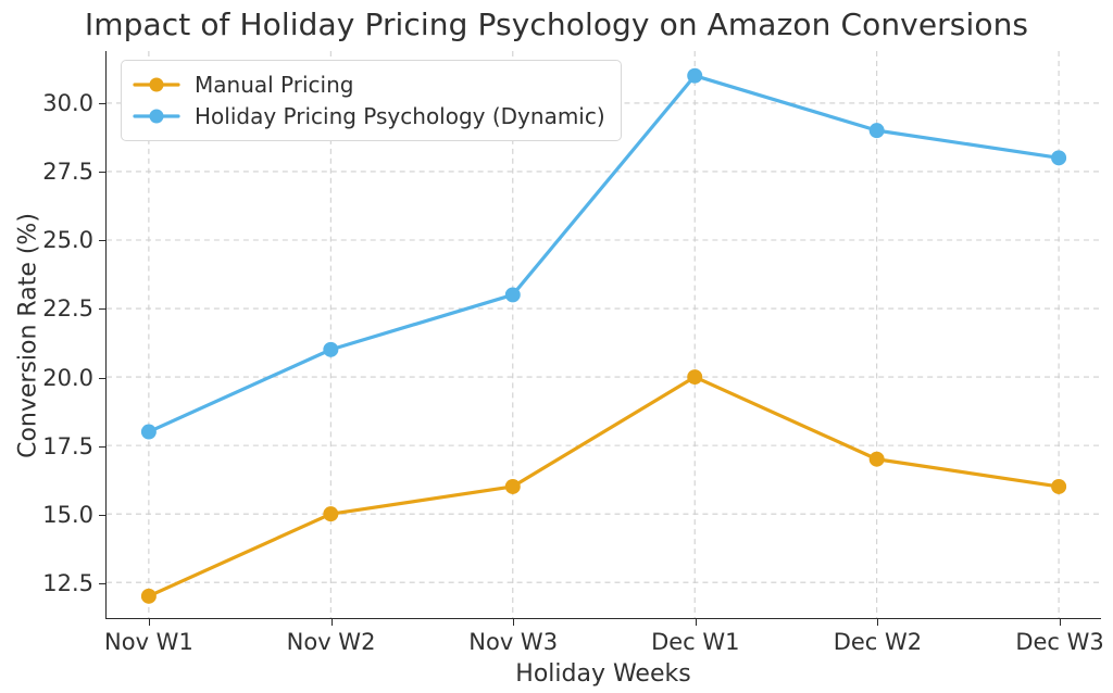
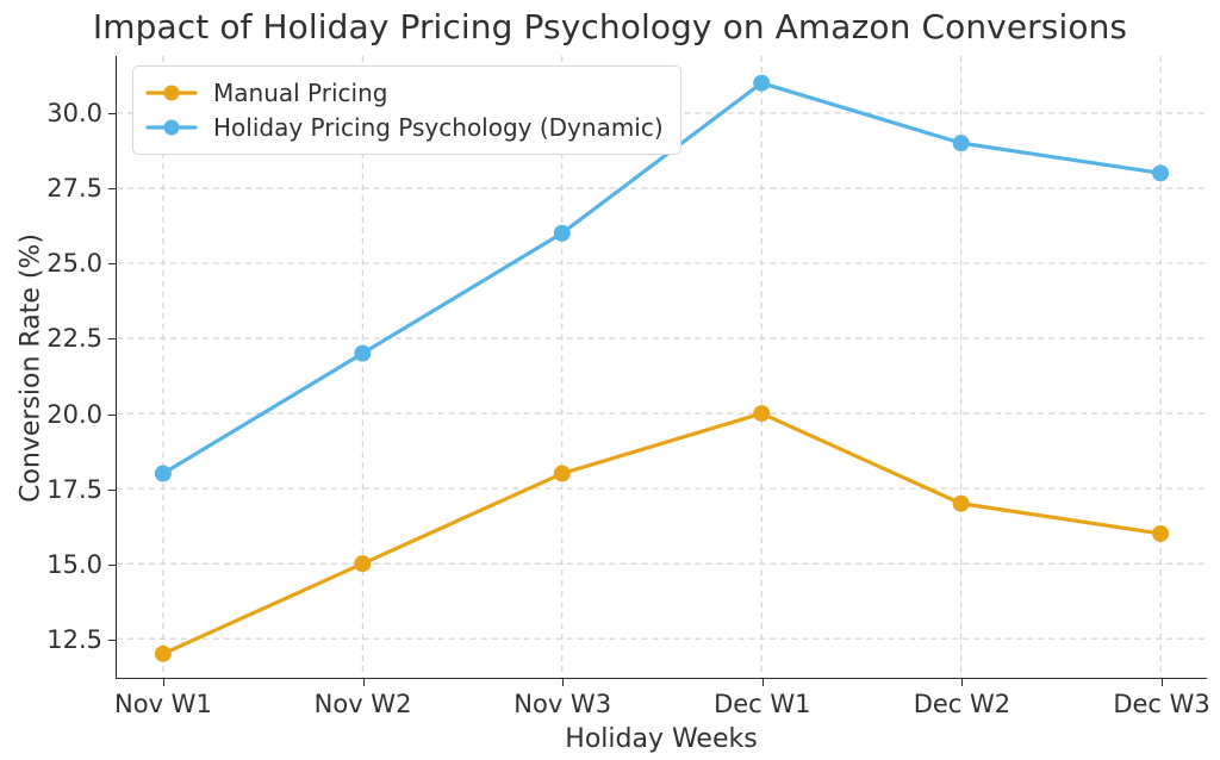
Holiday Pricing Psychology (Dynamic)/Nov W2: 21 -> 22
Manual Pricing/Nov W3: 16 -> 18
Holiday Pricing Psychology (Dynamic)/Nov W3: 23 -> 26
